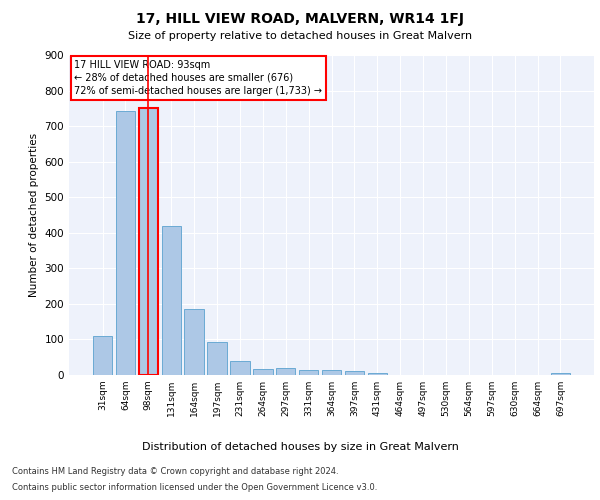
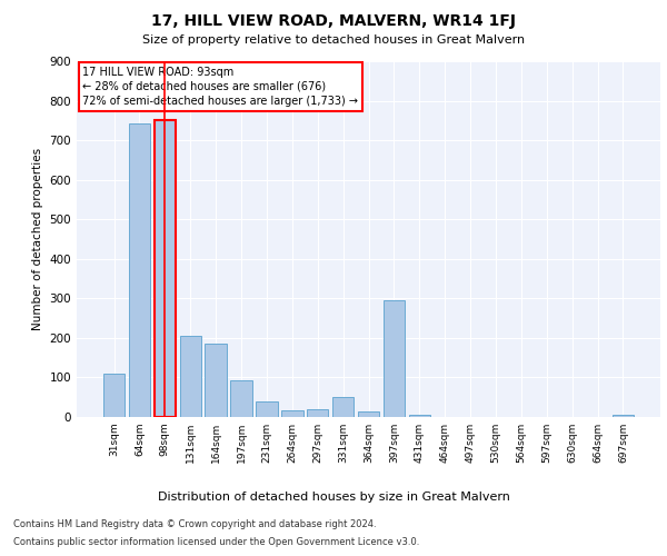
131sqm: 418 -> 205
331sqm: 14 -> 50
397sqm: 12 -> 295
